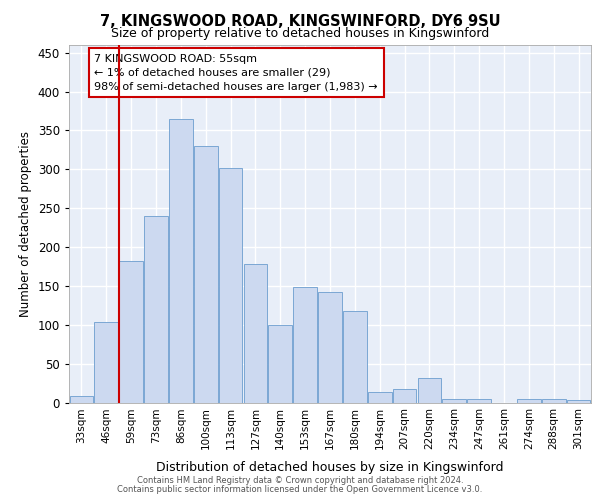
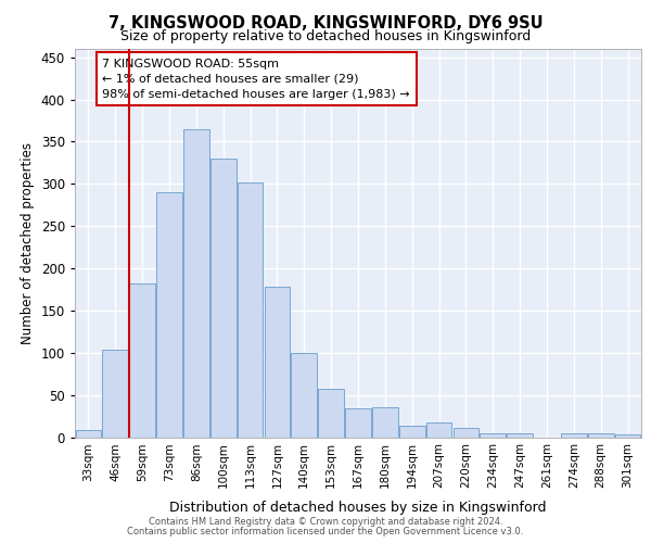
73sqm: 240 -> 290
153sqm: 148 -> 57
167sqm: 142 -> 34
180sqm: 118 -> 36
220sqm: 32 -> 11
